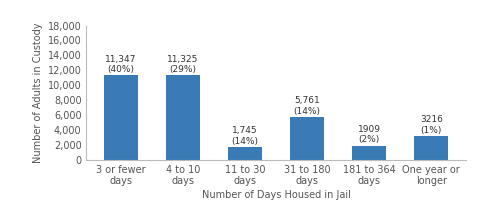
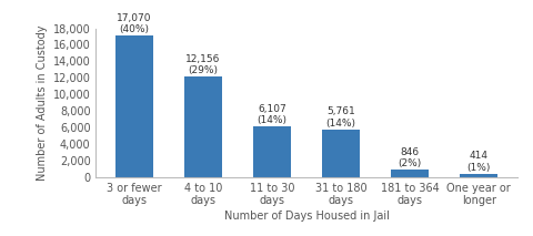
3 or fewer days: 11,347 -> 17,070
4 to 10 days: 11,325 -> 12,156
11 to 30 days: 1,745 -> 6,107
181 to 364 days: 1909 -> 846
One year or longer: 3216 -> 414
